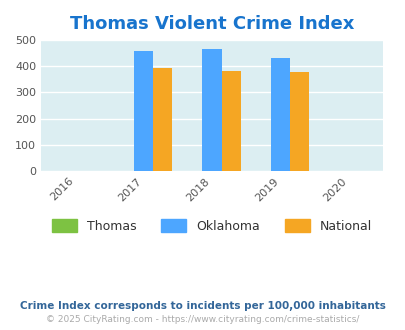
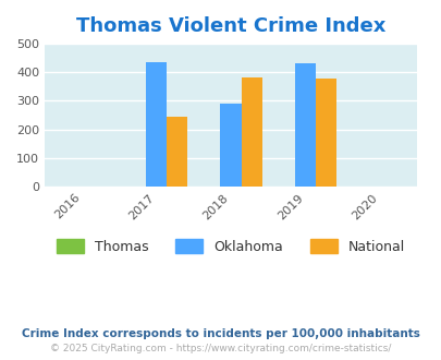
Oklahoma/2017: 457 -> 435
National/2017: 394 -> 245
Oklahoma/2018: 467 -> 290
